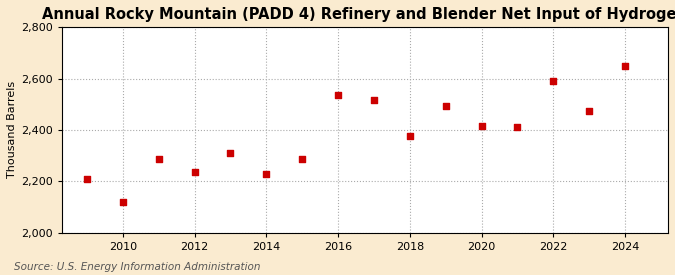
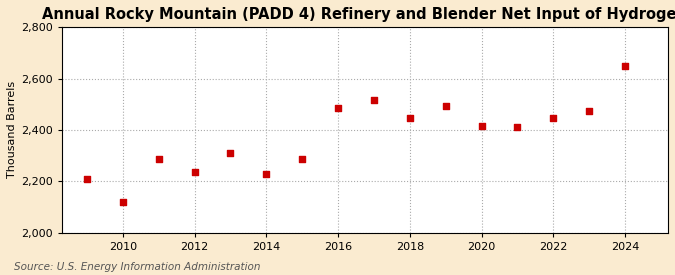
2016: 2,535 -> 2,485
2018: 2,375 -> 2,445
2022: 2,590 -> 2,445
